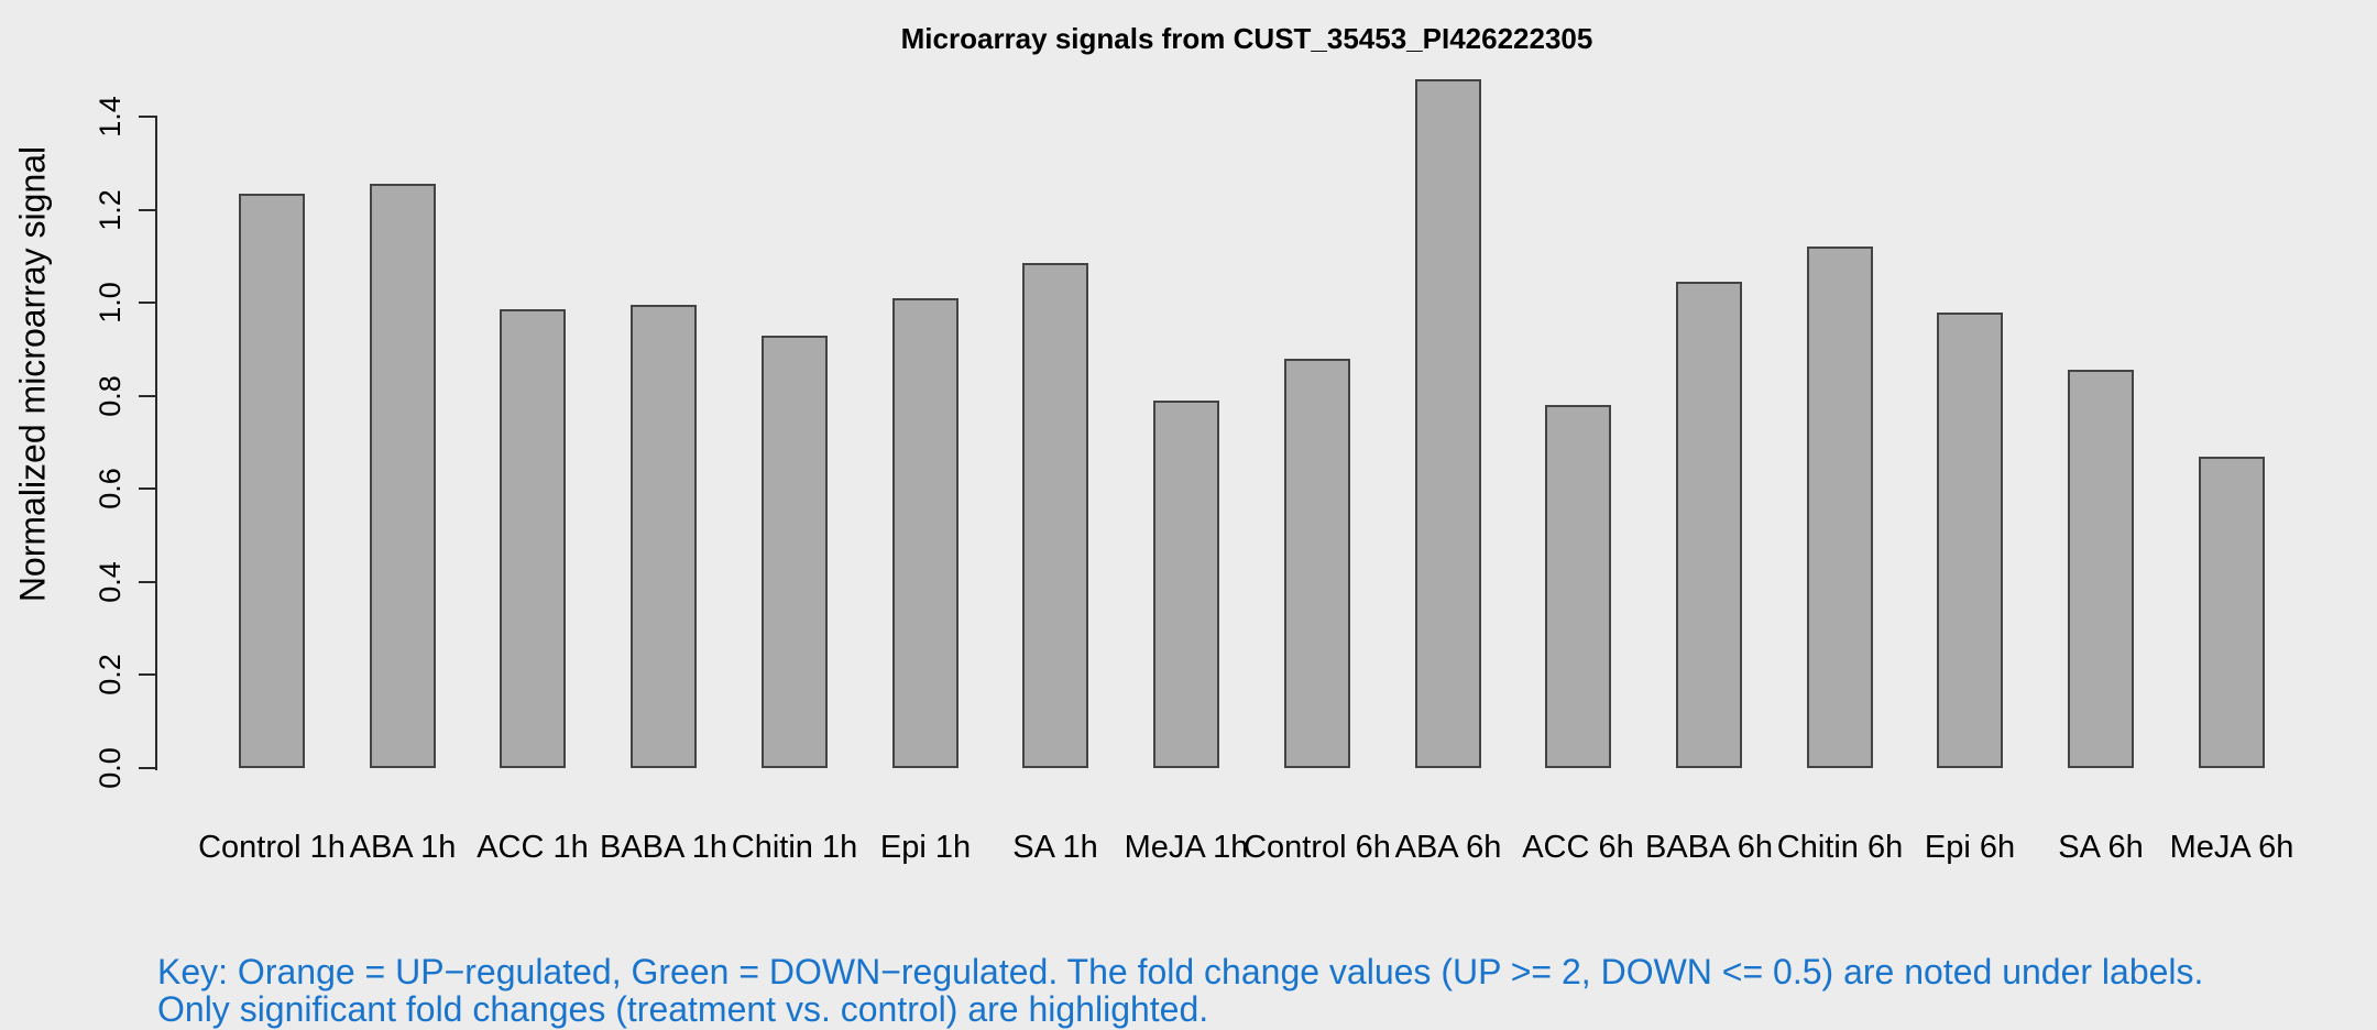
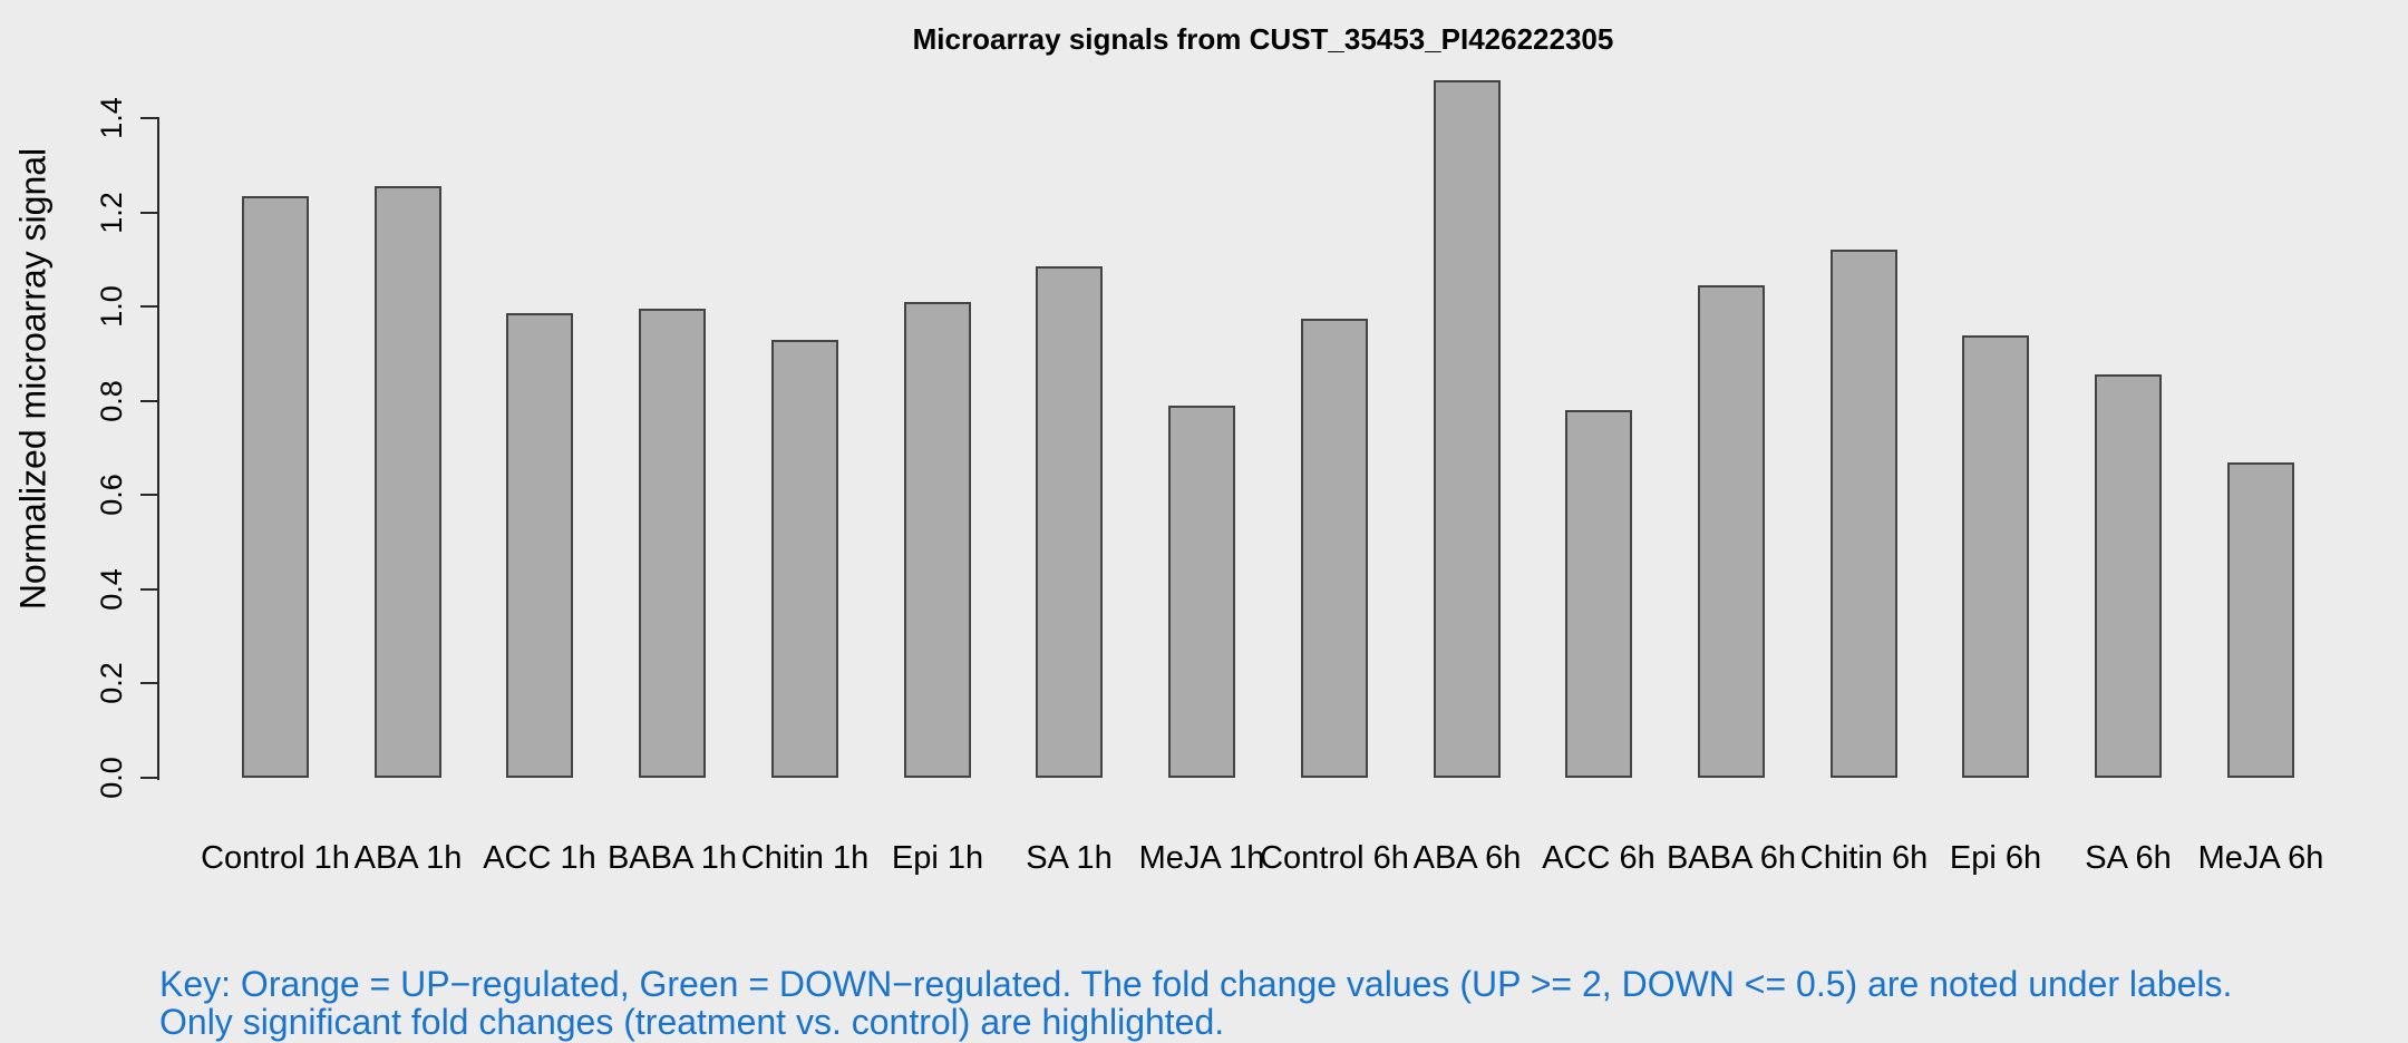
Control 6h: 0.88 -> 0.97
Epi 6h: 0.98 -> 0.94
